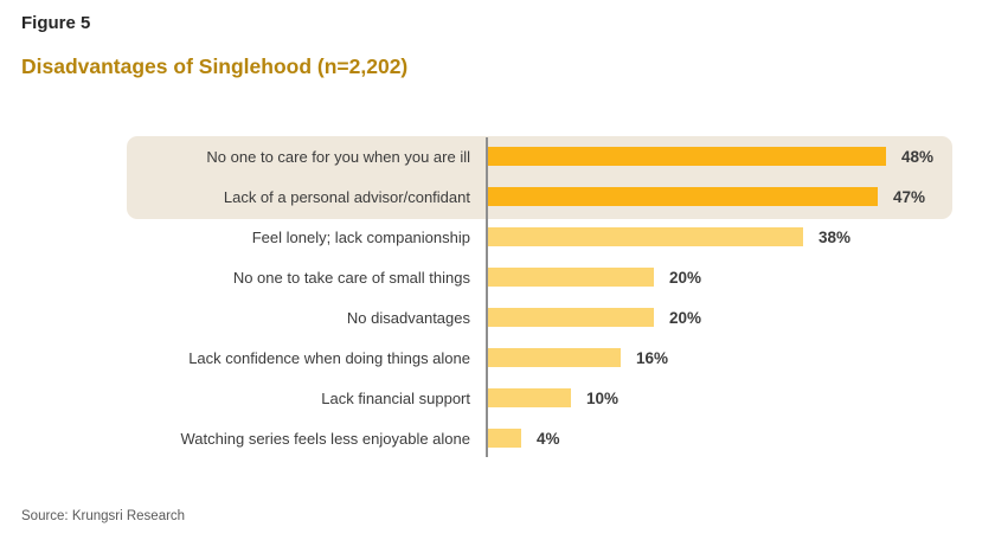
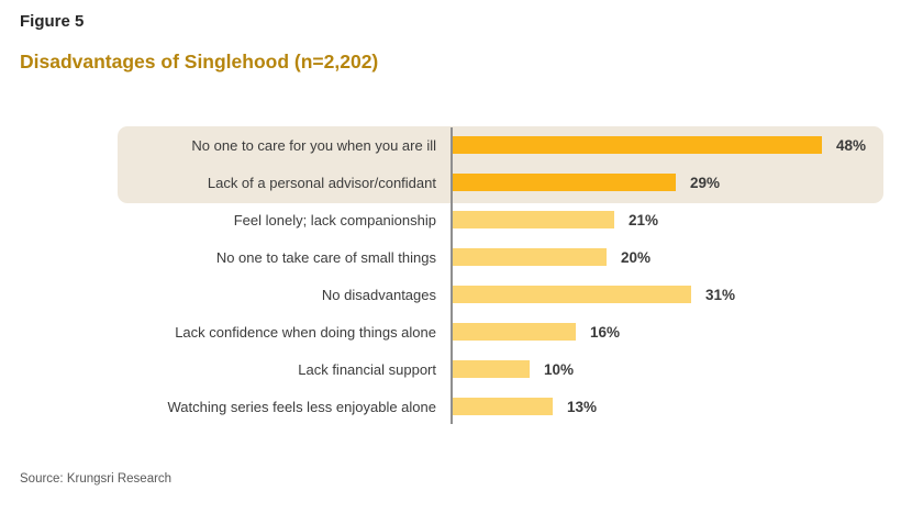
Lack of a personal advisor/confidant: 47% -> 29%
Feel lonely; lack companionship: 38% -> 21%
No disadvantages: 20% -> 31%
Watching series feels less enjoyable alone: 4% -> 13%
